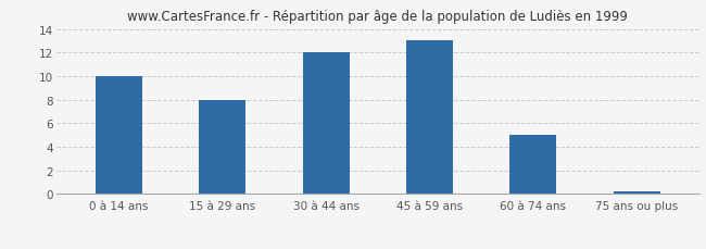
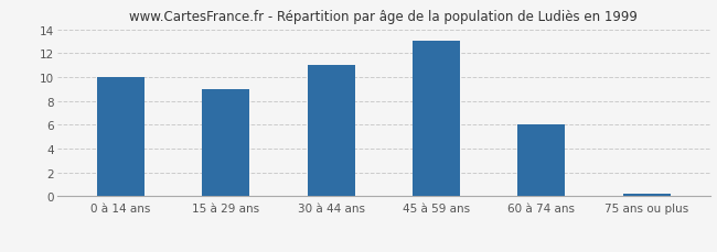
15 à 29 ans: 8.0 -> 9.0
30 à 44 ans: 12.0 -> 11.0
60 à 74 ans: 5.0 -> 6.0
